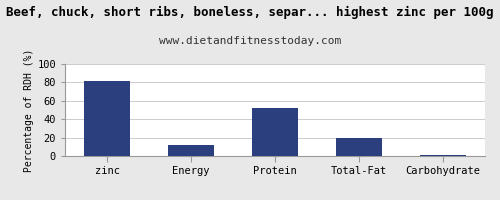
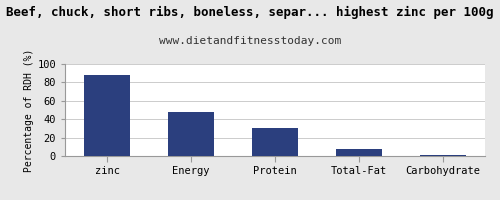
zinc: 82 -> 88
Energy: 12 -> 48
Protein: 52 -> 30
Total-Fat: 20 -> 8
